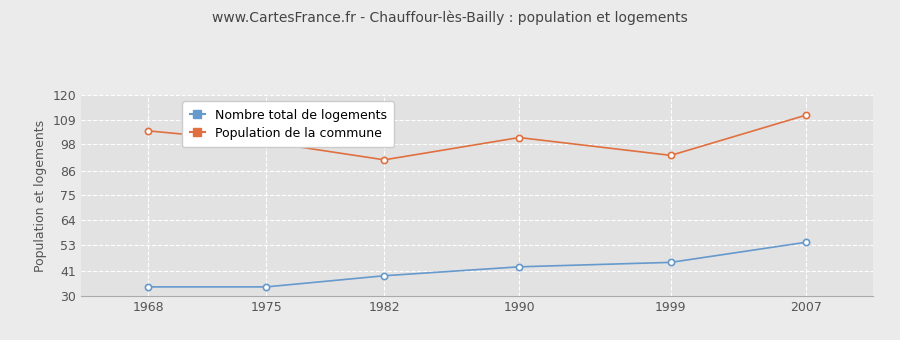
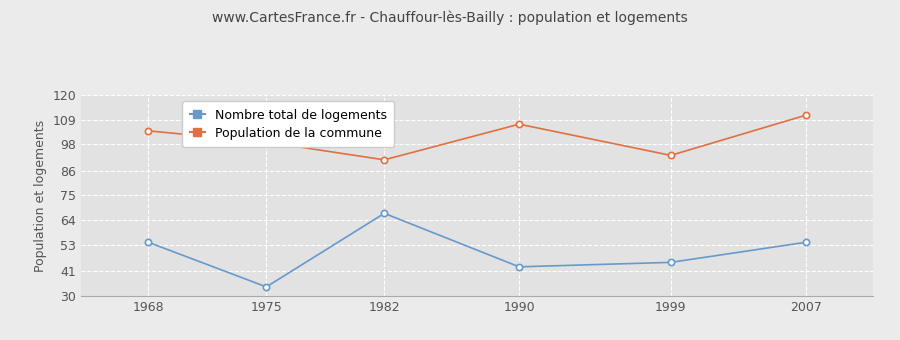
Nombre total de logements/1968: 34 -> 54
Nombre total de logements/1982: 39 -> 67
Population de la commune/1990: 101 -> 107
